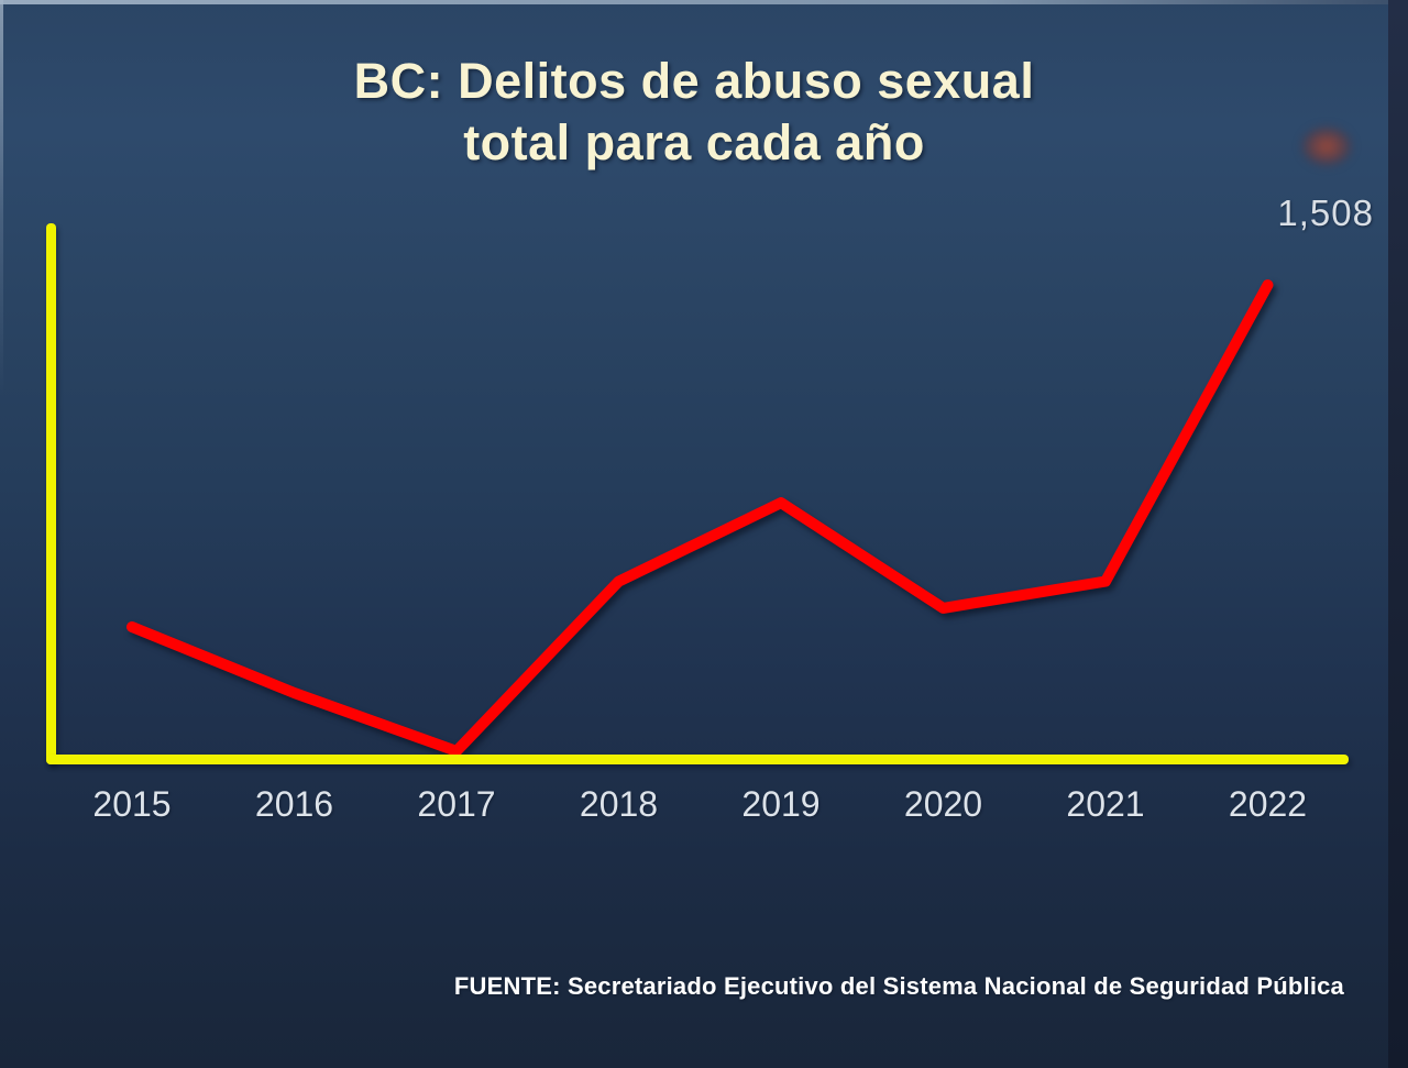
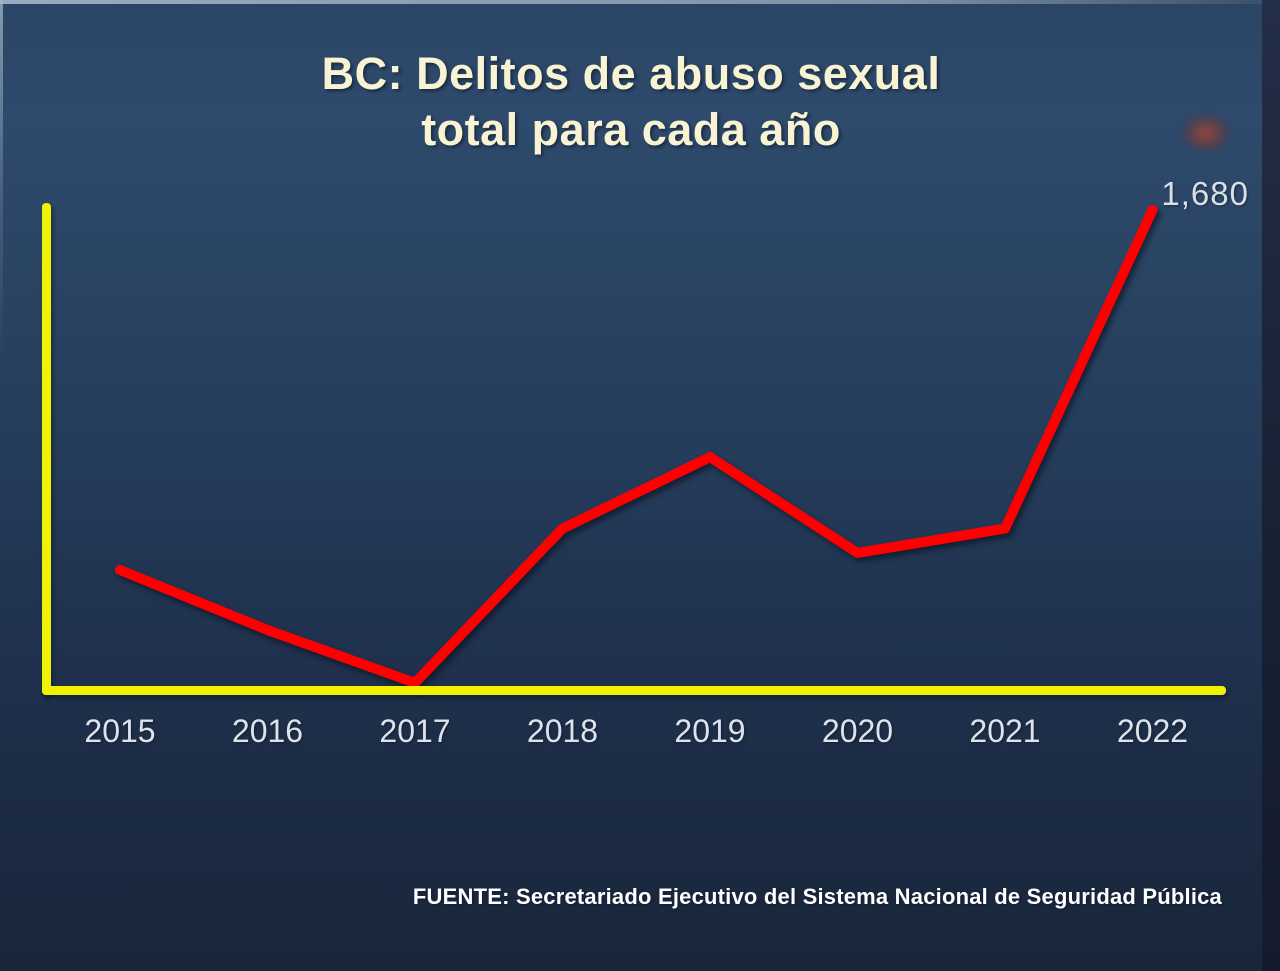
2022: 1,508 -> 1,680
